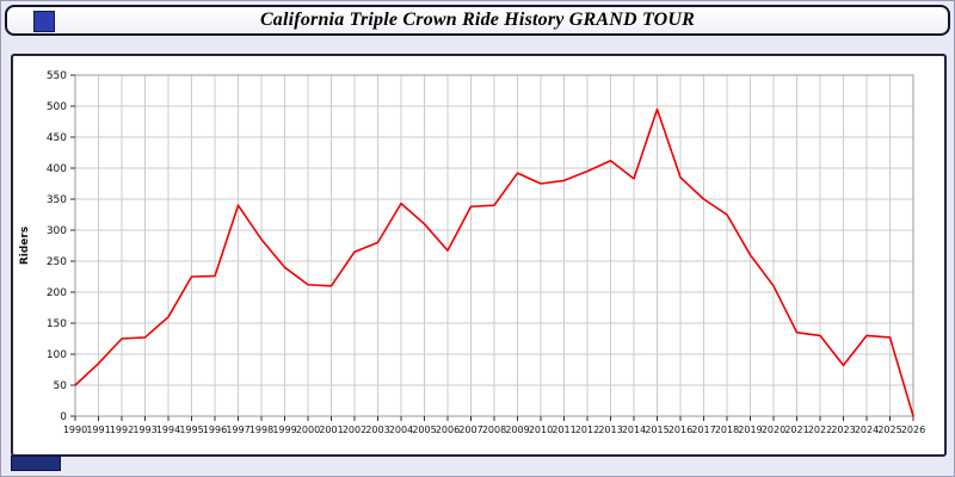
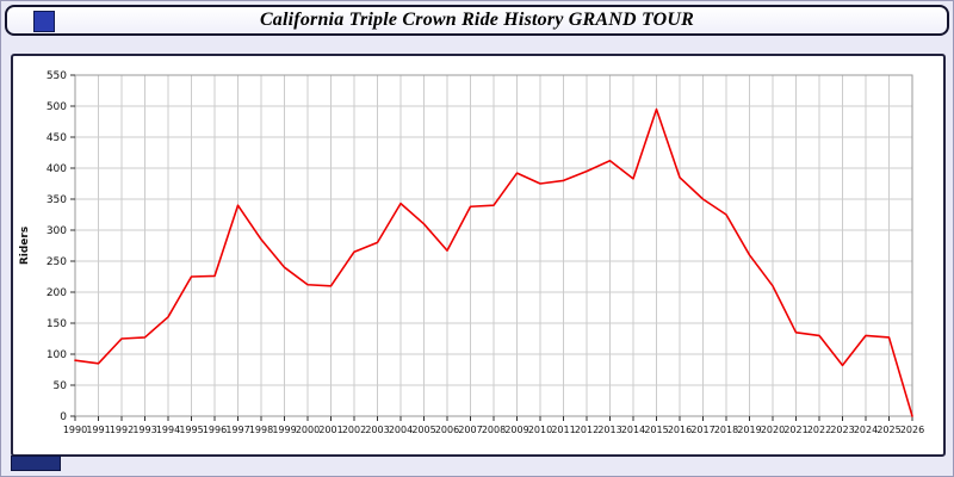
1990: 50 -> 90
